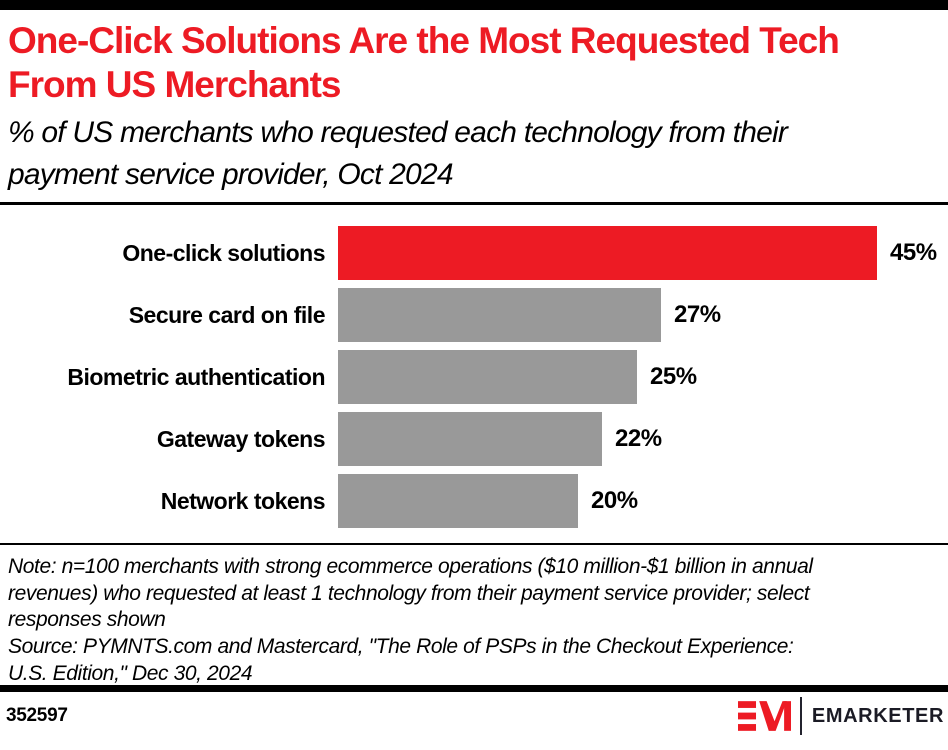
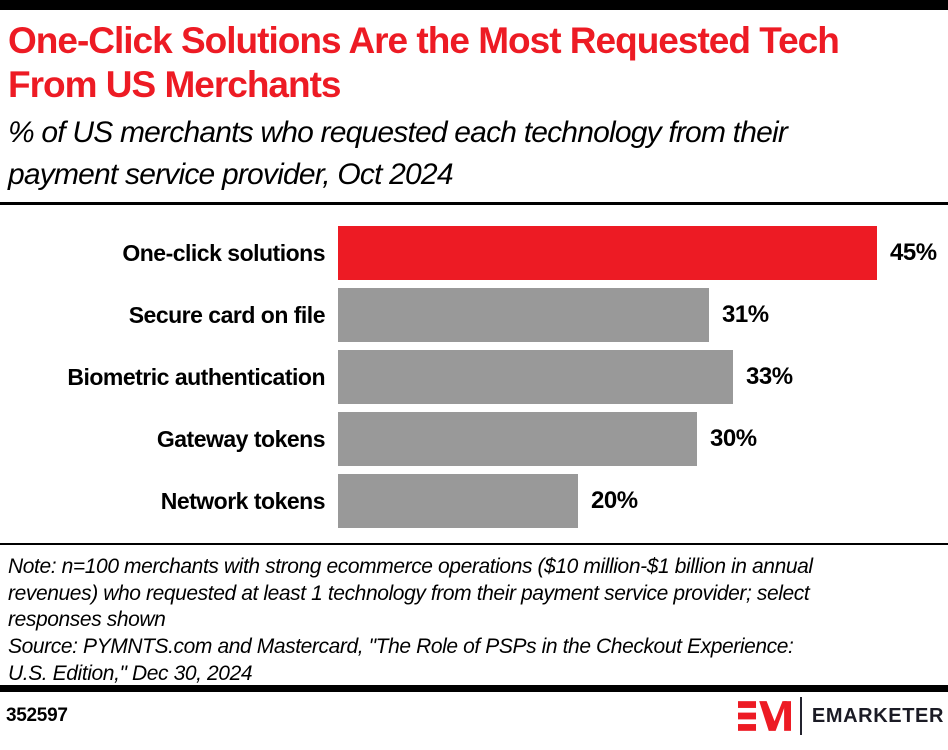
Secure card on file: 27% -> 31%
Biometric authentication: 25% -> 33%
Gateway tokens: 22% -> 30%
